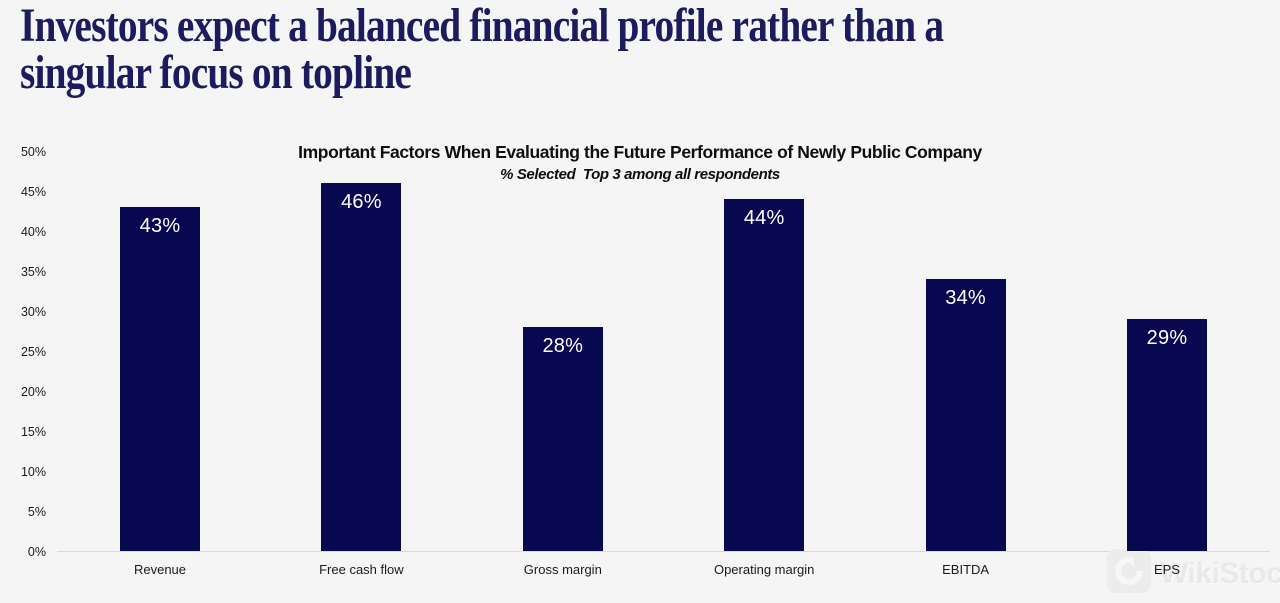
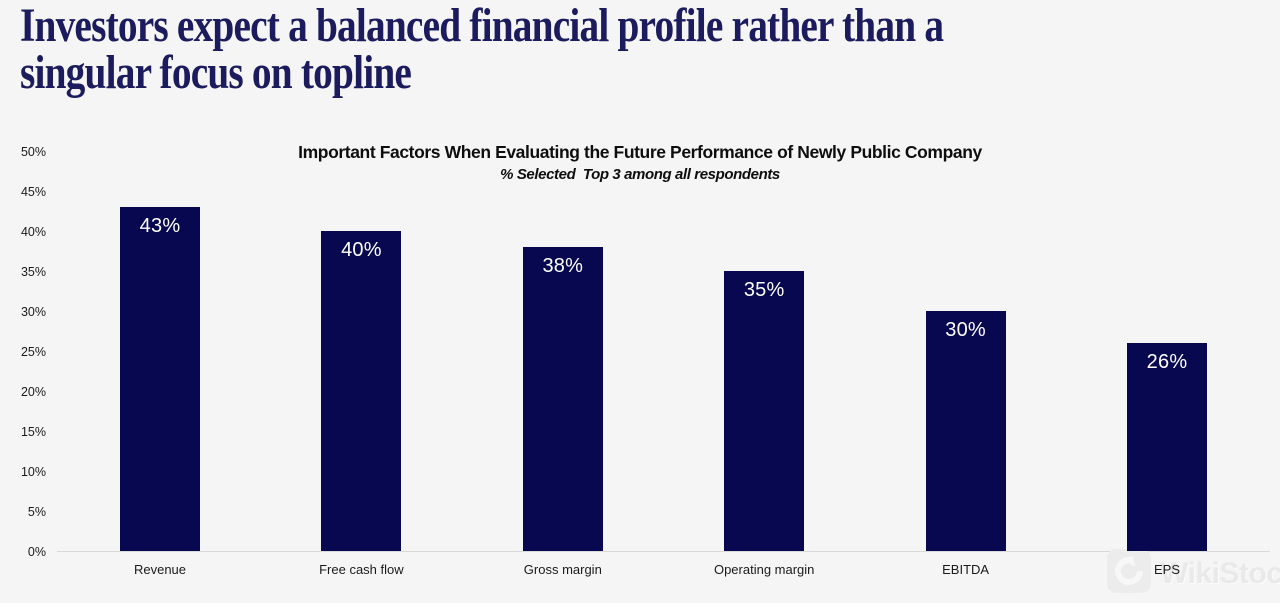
Free cash flow: 46% -> 40%
Gross margin: 28% -> 38%
Operating margin: 44% -> 35%
EBITDA: 34% -> 30%
EPS: 29% -> 26%
